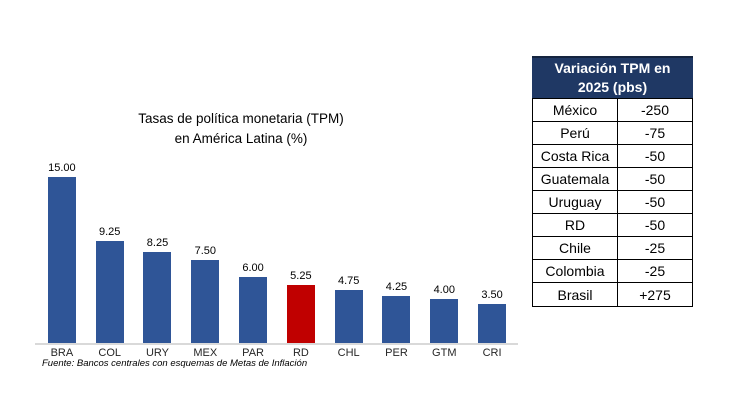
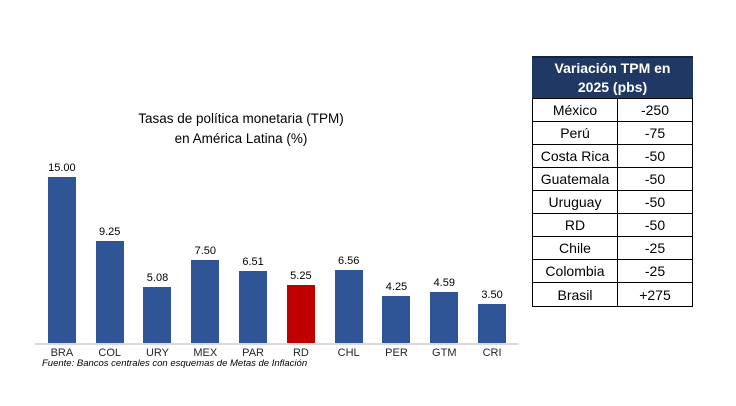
URY: 8.25 -> 5.08
PAR: 6.00 -> 6.51
CHL: 4.75 -> 6.56
GTM: 4.00 -> 4.59
